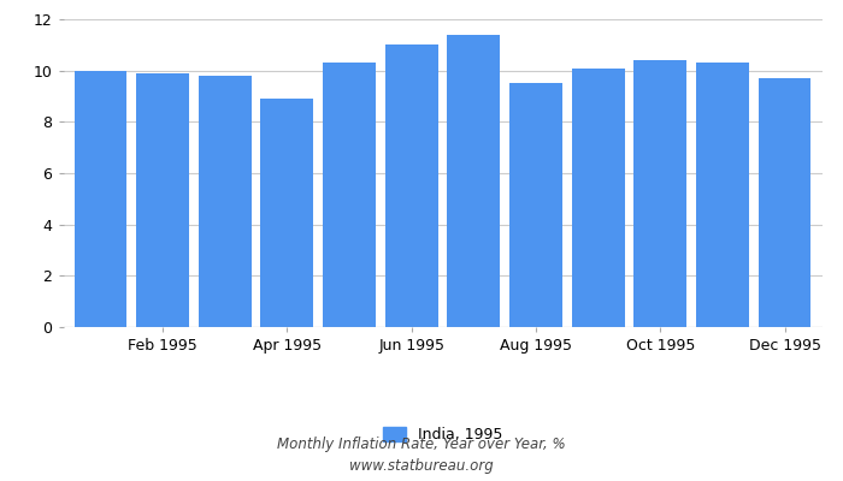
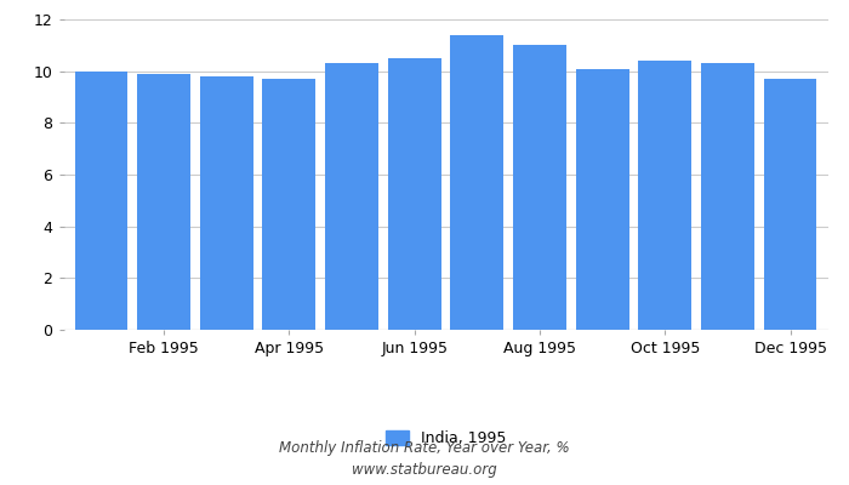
Apr 1995: 8.9 -> 9.7
Jun 1995: 11.0 -> 10.5
Aug 1995: 9.5 -> 11.0
